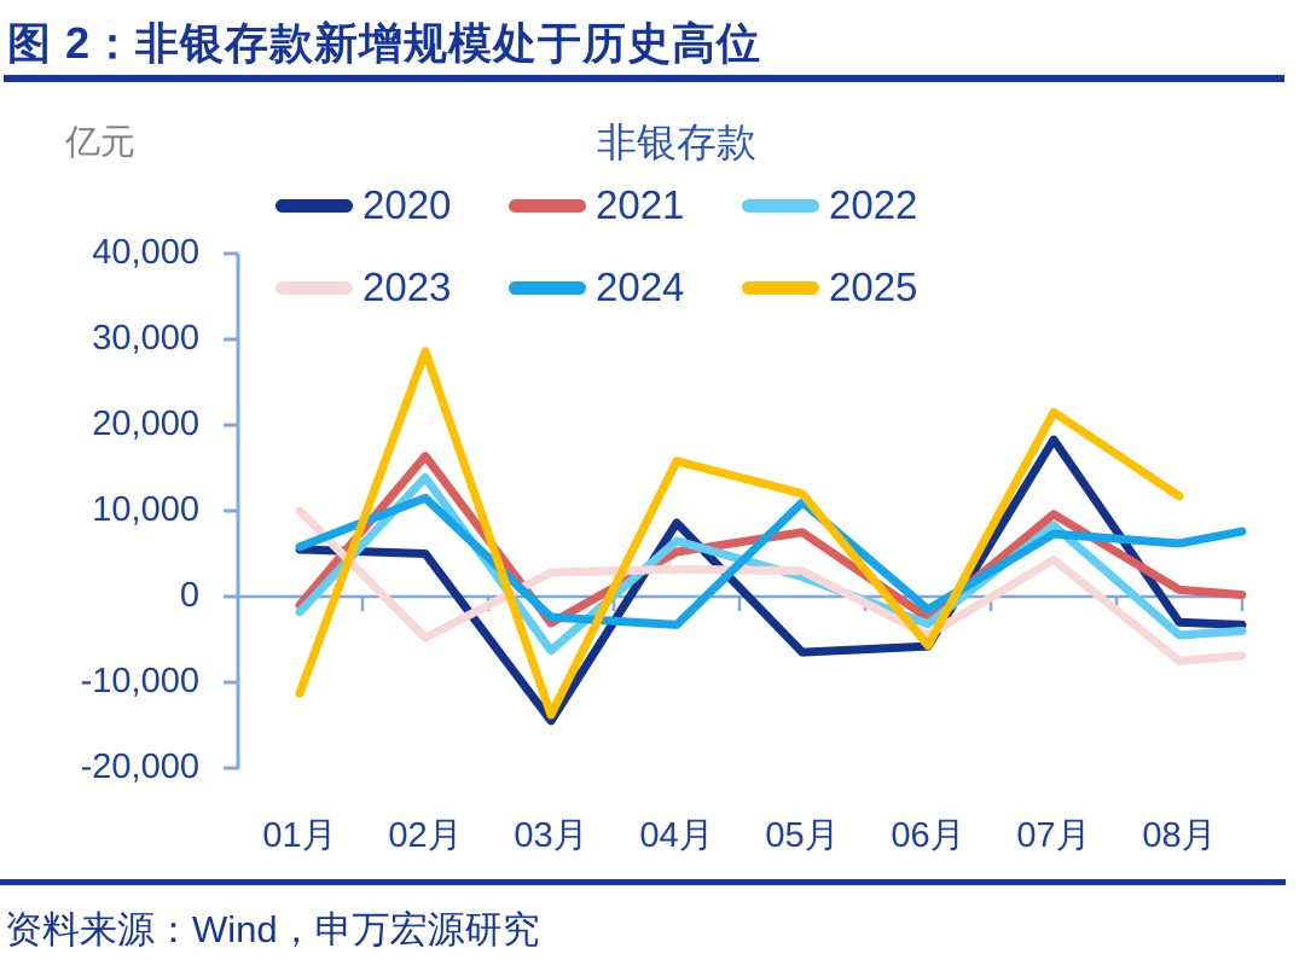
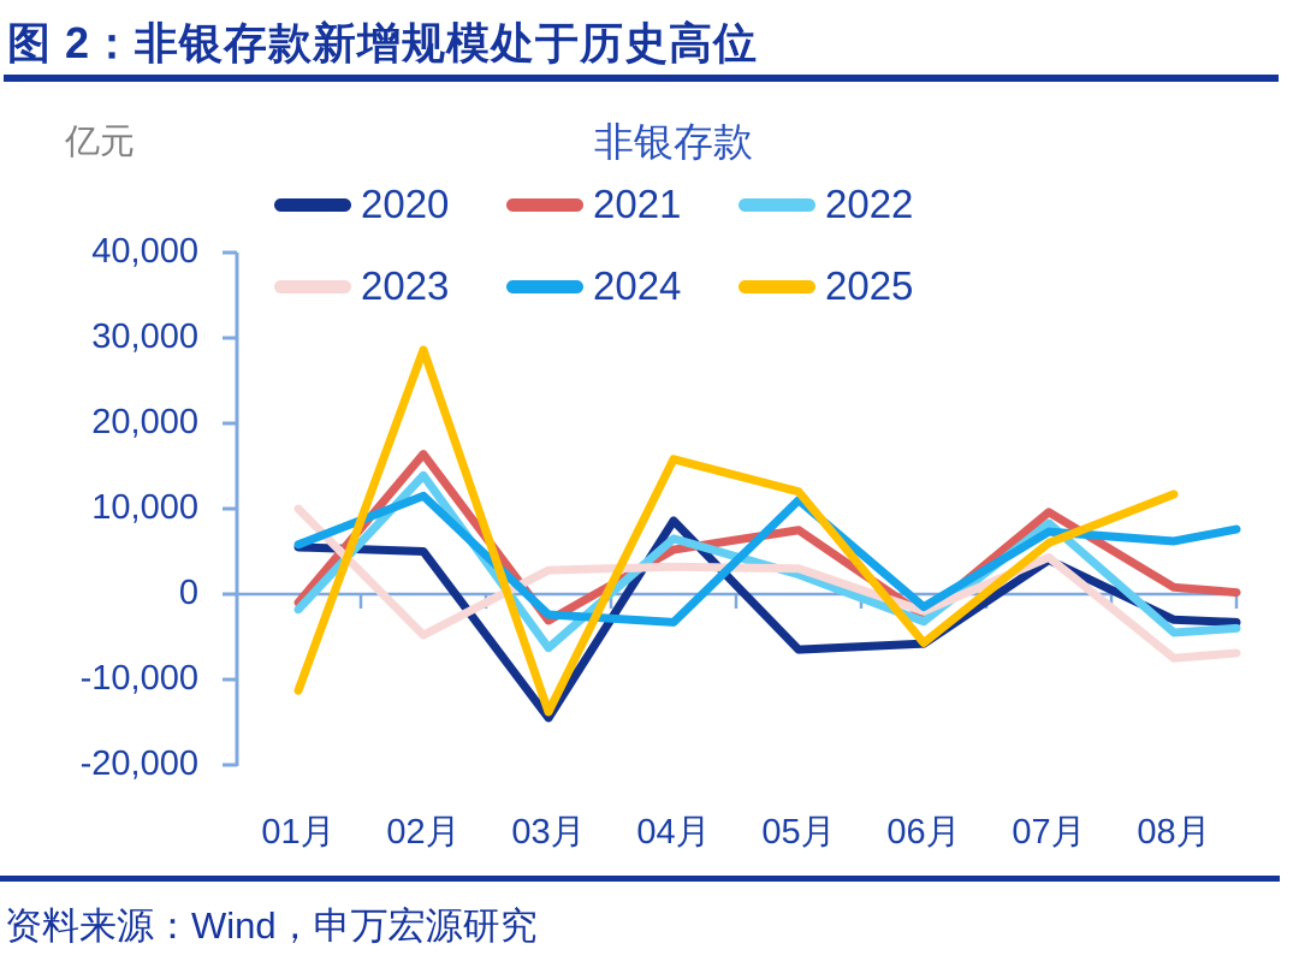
2023/06月: -4000 -> -2000
2020/07月: 18000 -> 4000
2025/07月: 22000 -> 6000
